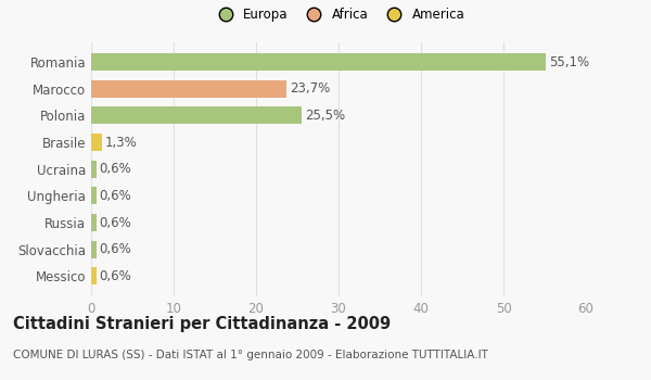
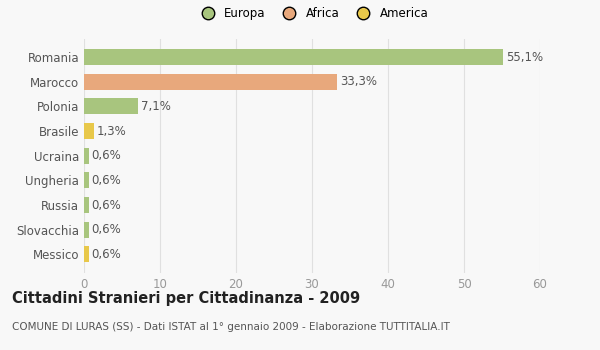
Marocco: 23,7% -> 33,3%
Polonia: 25,5% -> 7,1%
